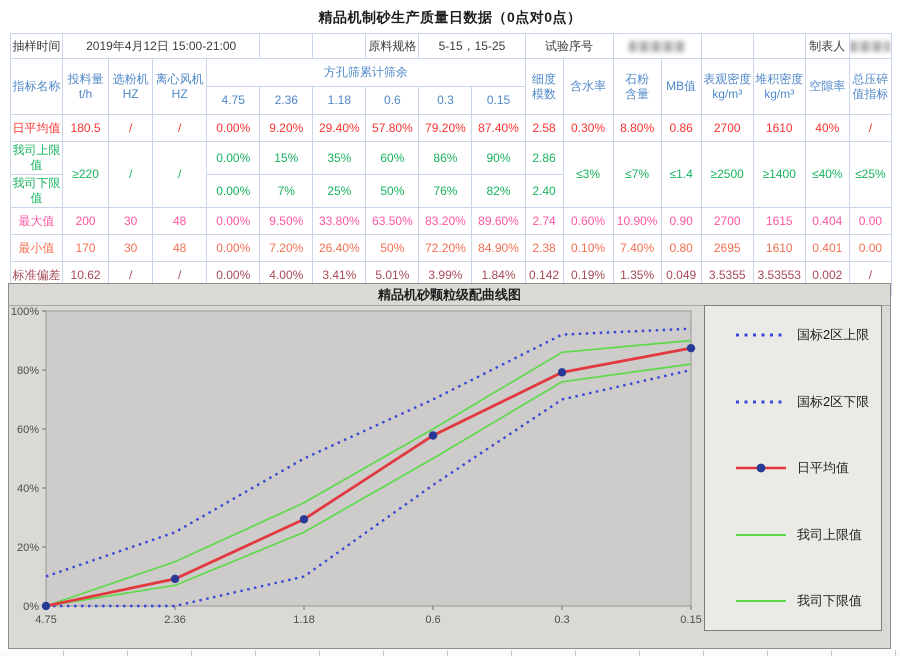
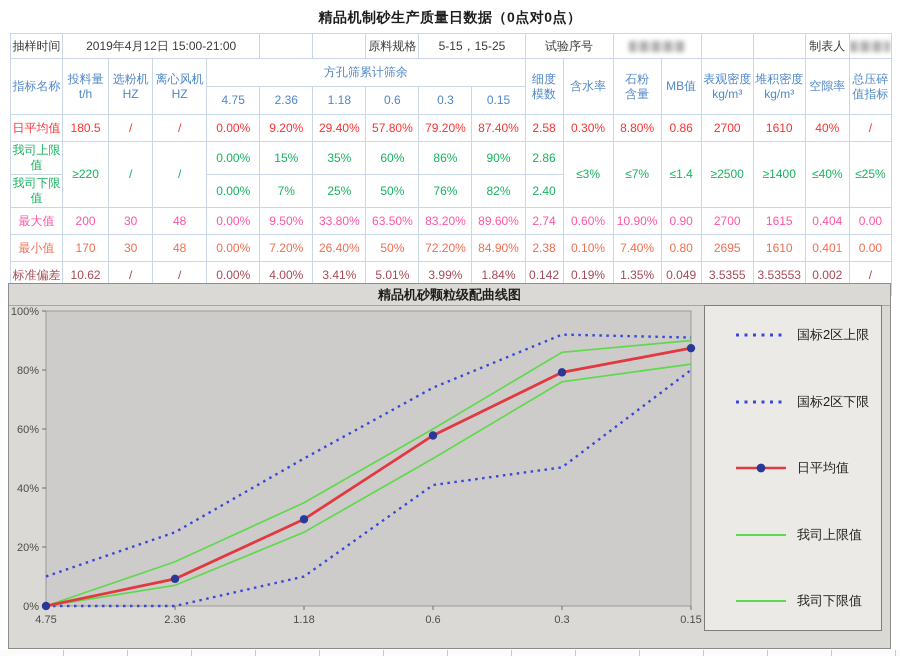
国标2区上限/0.6: 70% -> 74%
国标2区下限/0.3: 70% -> 47%
国标2区上限/0.15: 94% -> 91%
